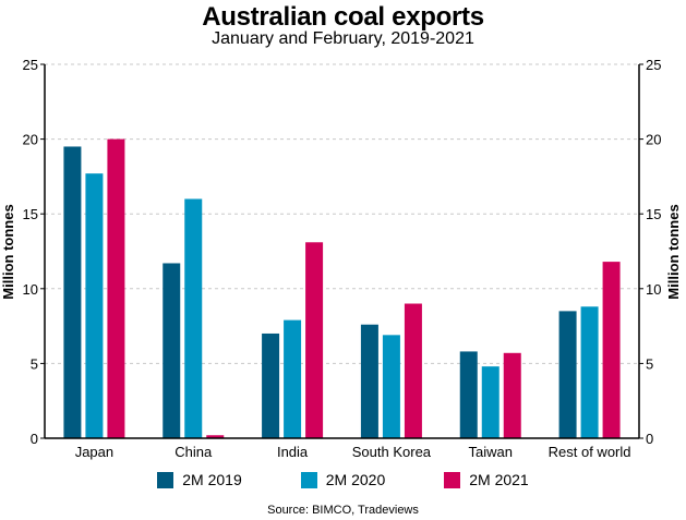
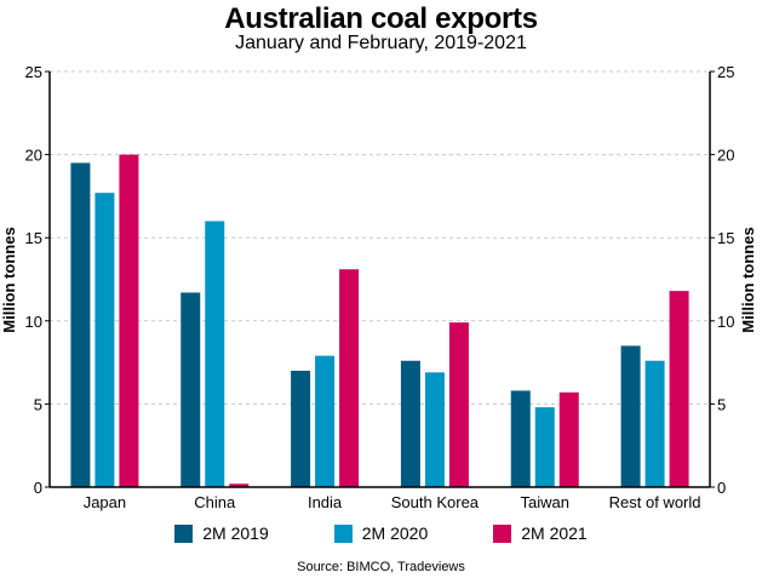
2M 2021/South Korea: 9.0 -> 9.9
2M 2020/Rest of world: 8.8 -> 7.6
